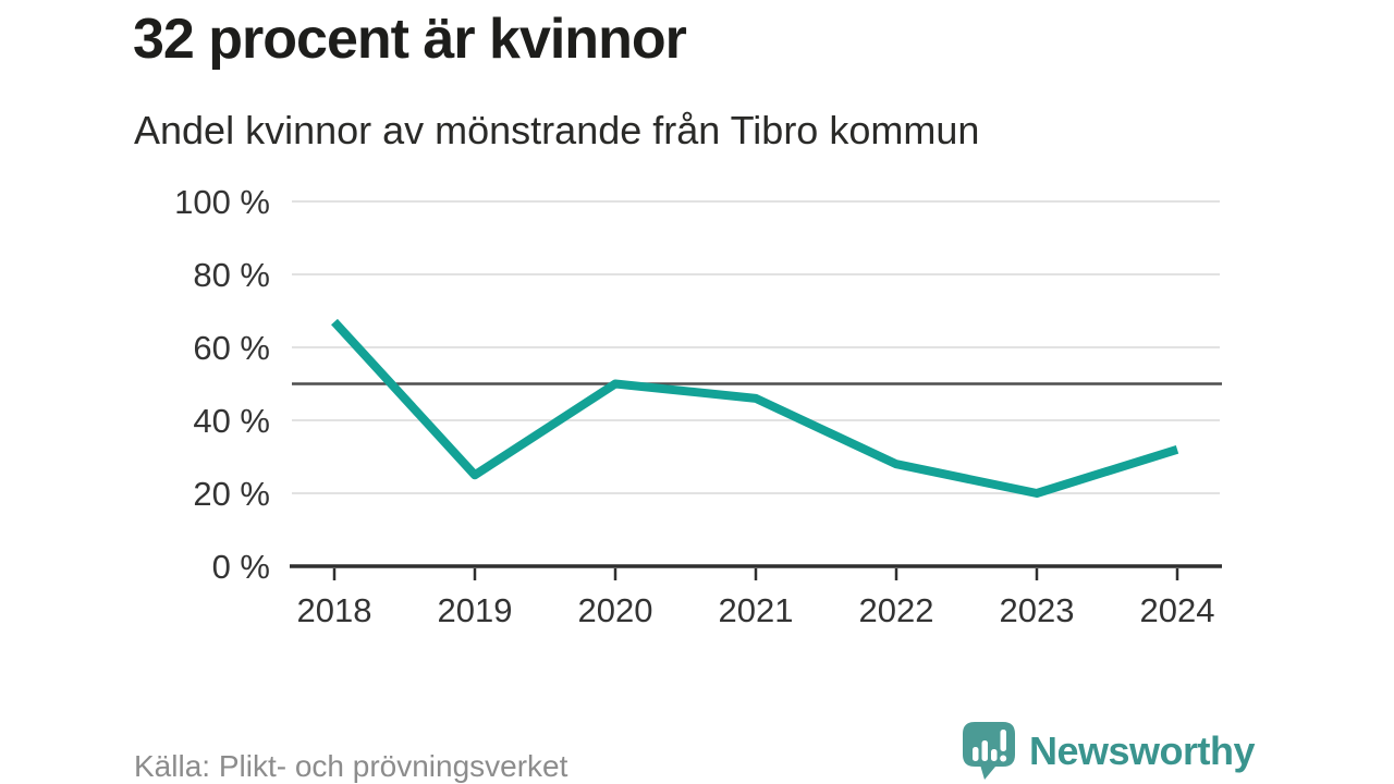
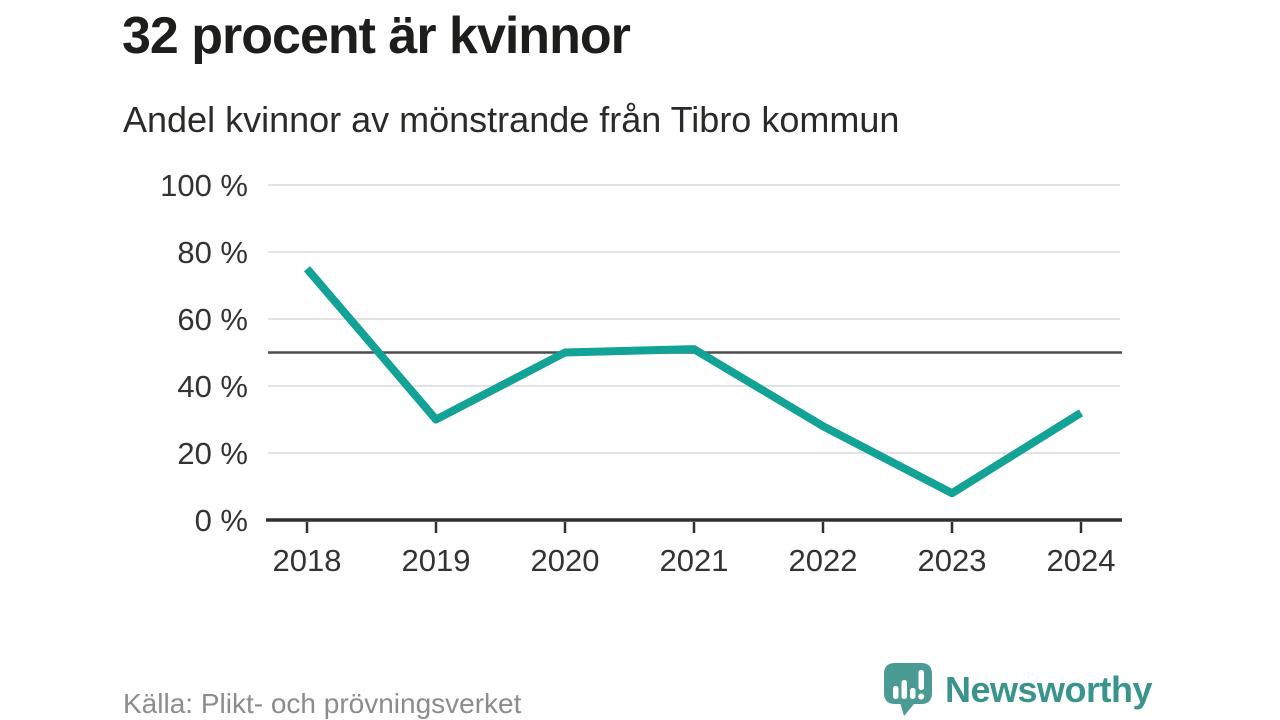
2018: 67% -> 75%
2019: 25% -> 30%
2021: 46% -> 51%
2023: 20% -> 8%
